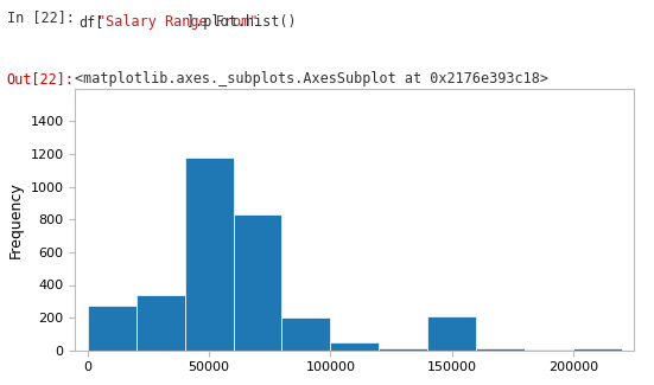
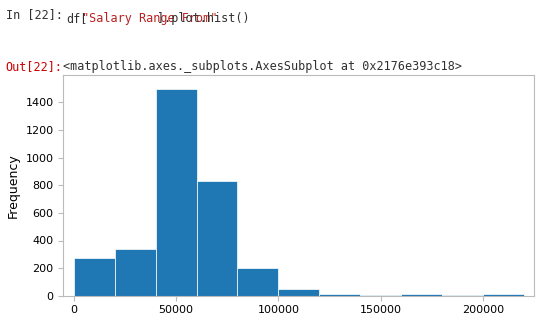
50000: 1180 -> 1500
150000: 210 -> 0
